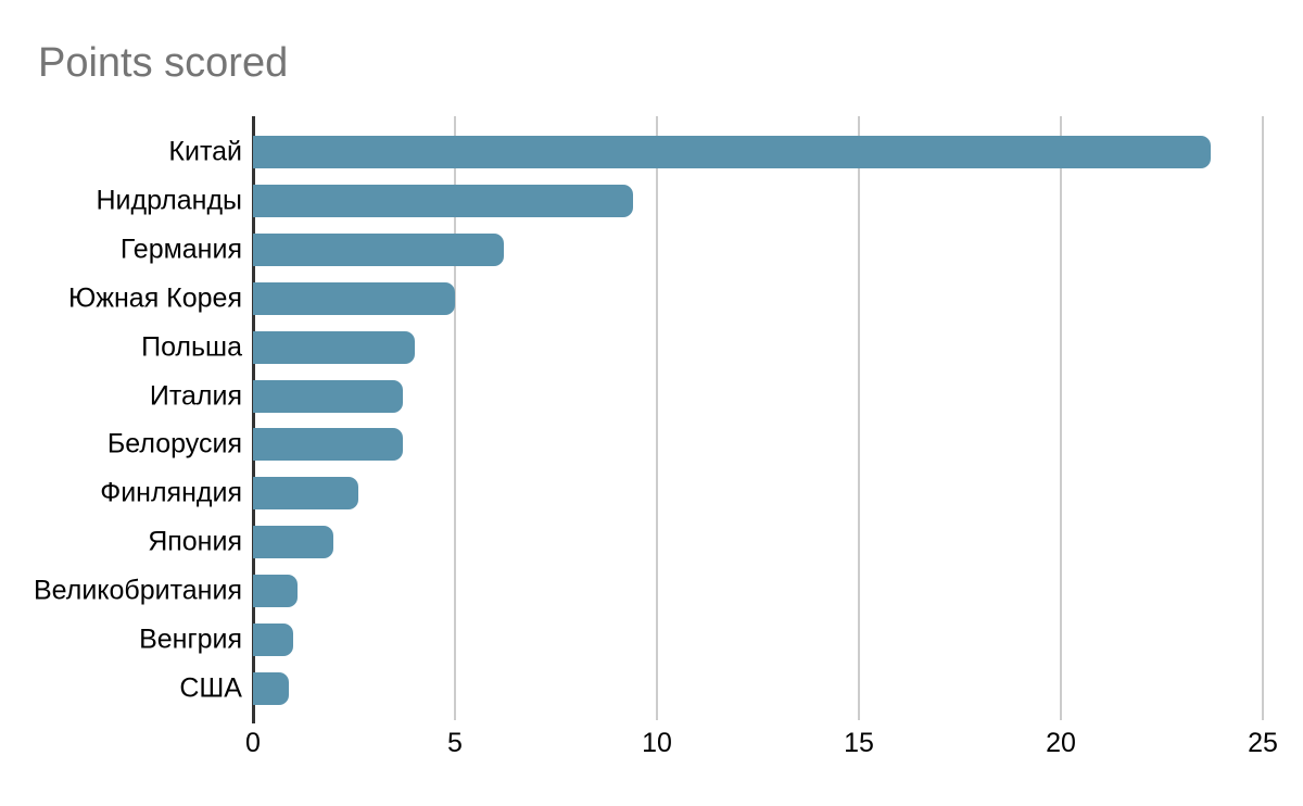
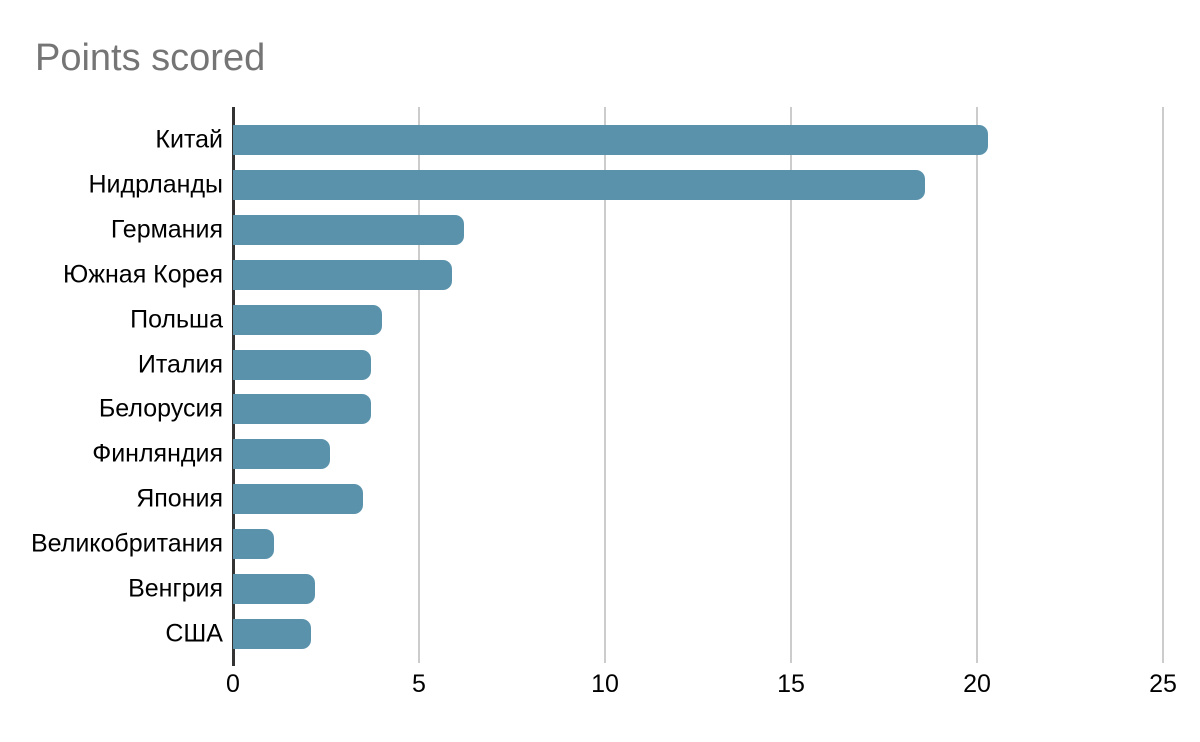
Китай: 23.7 -> 20.3
Нидрланды: 9.4 -> 18.6
Южная Корея: 5.0 -> 5.9
Япония: 2.0 -> 3.5
Венгрия: 1.0 -> 2.2
США: 0.9 -> 2.1
